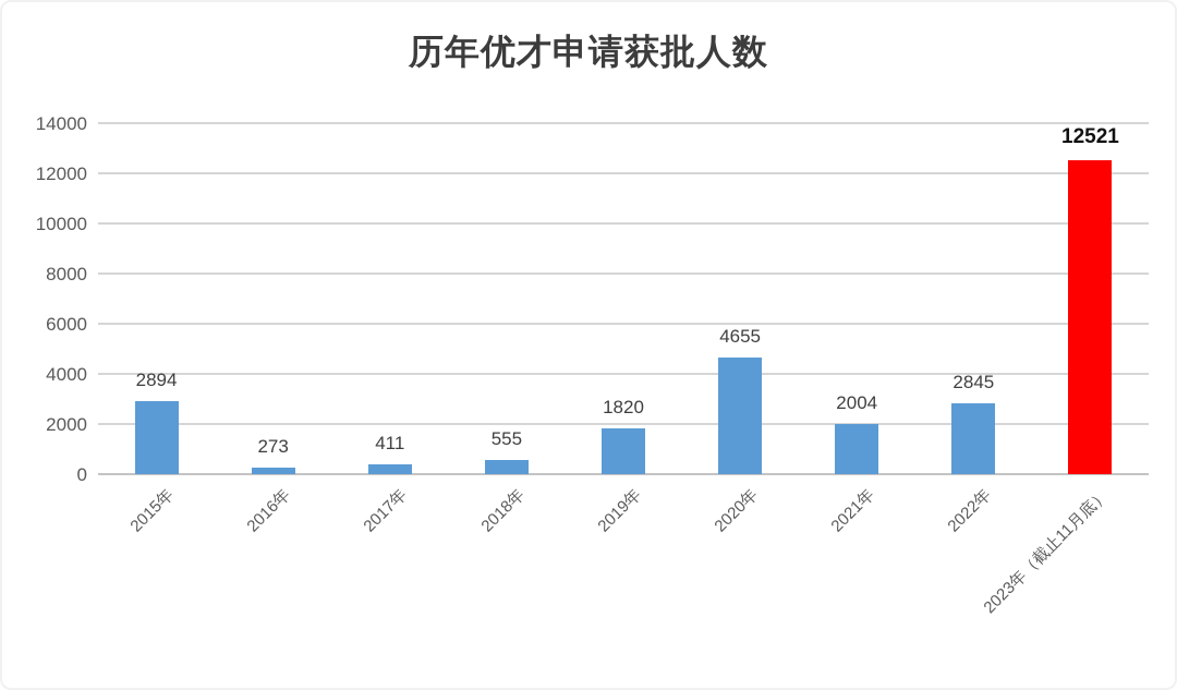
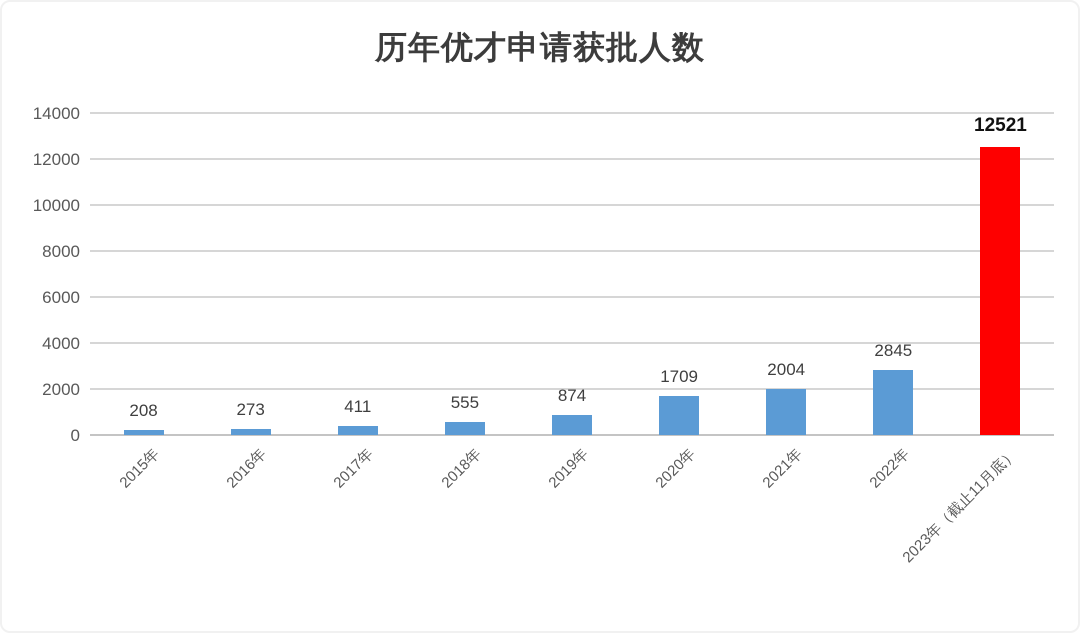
2015年: 2894 -> 208
2019年: 1820 -> 874
2020年: 4655 -> 1709
